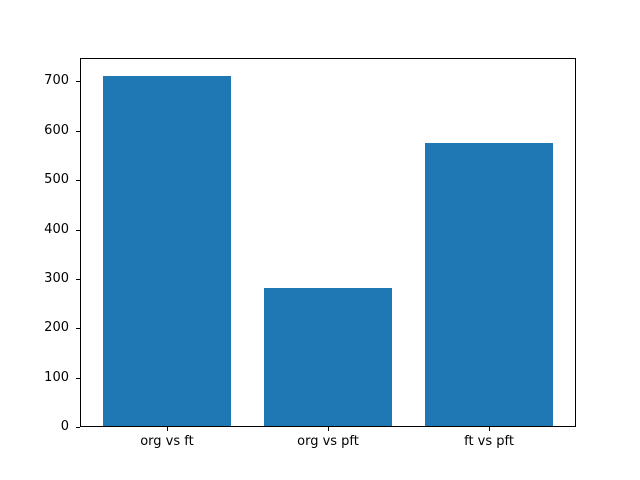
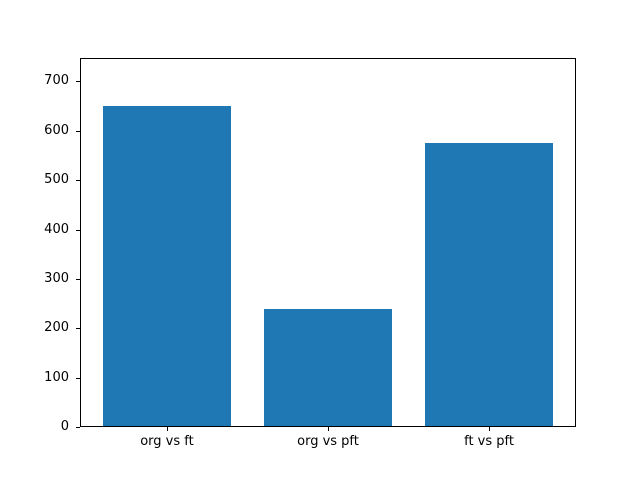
org vs ft: 710 -> 650
org vs pft: 280 -> 240
